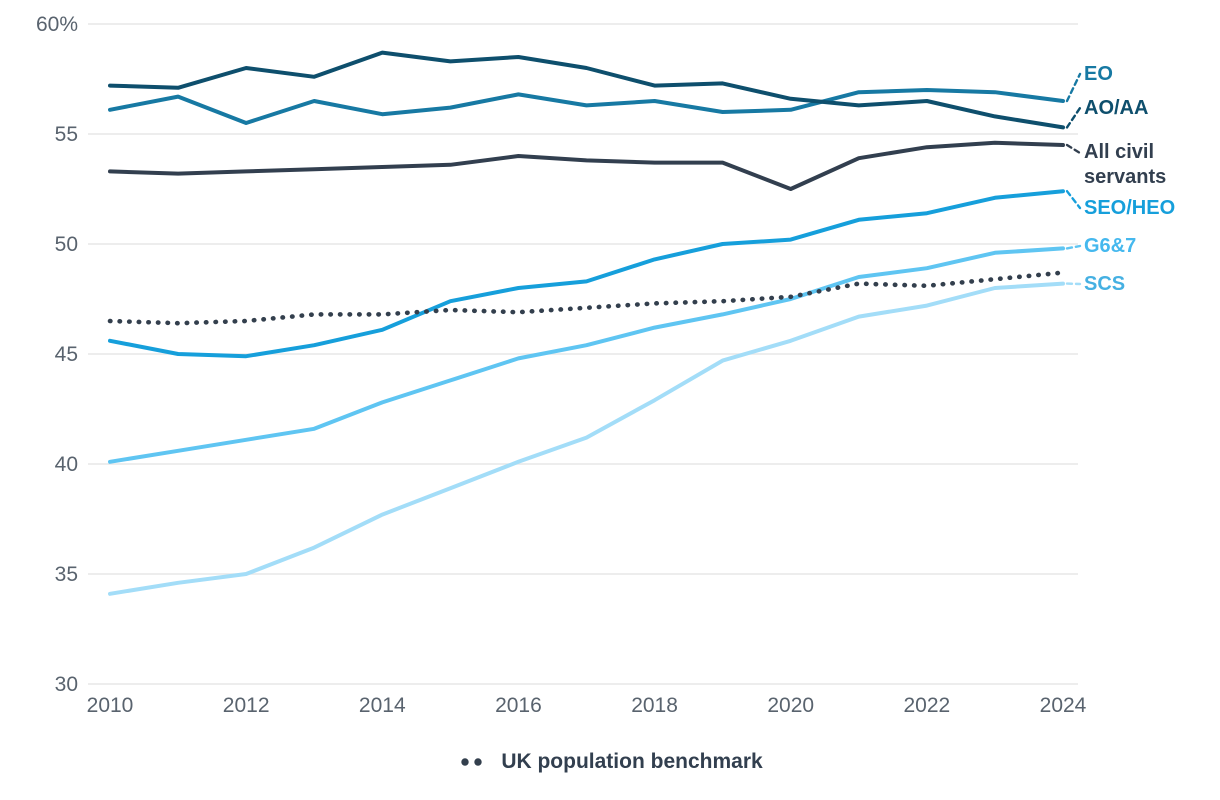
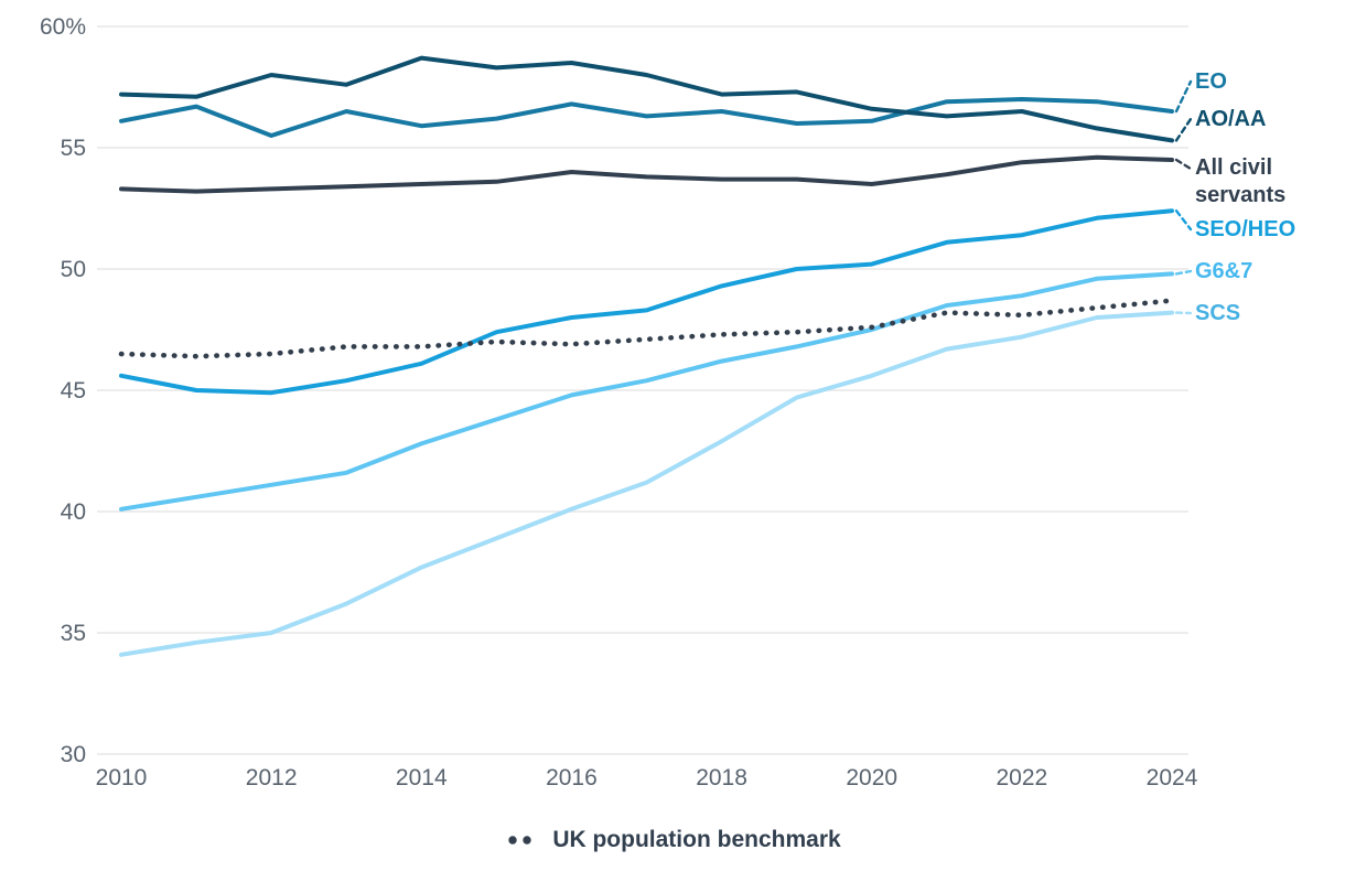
All civil servants/2020: 52.5% -> 53.5%
